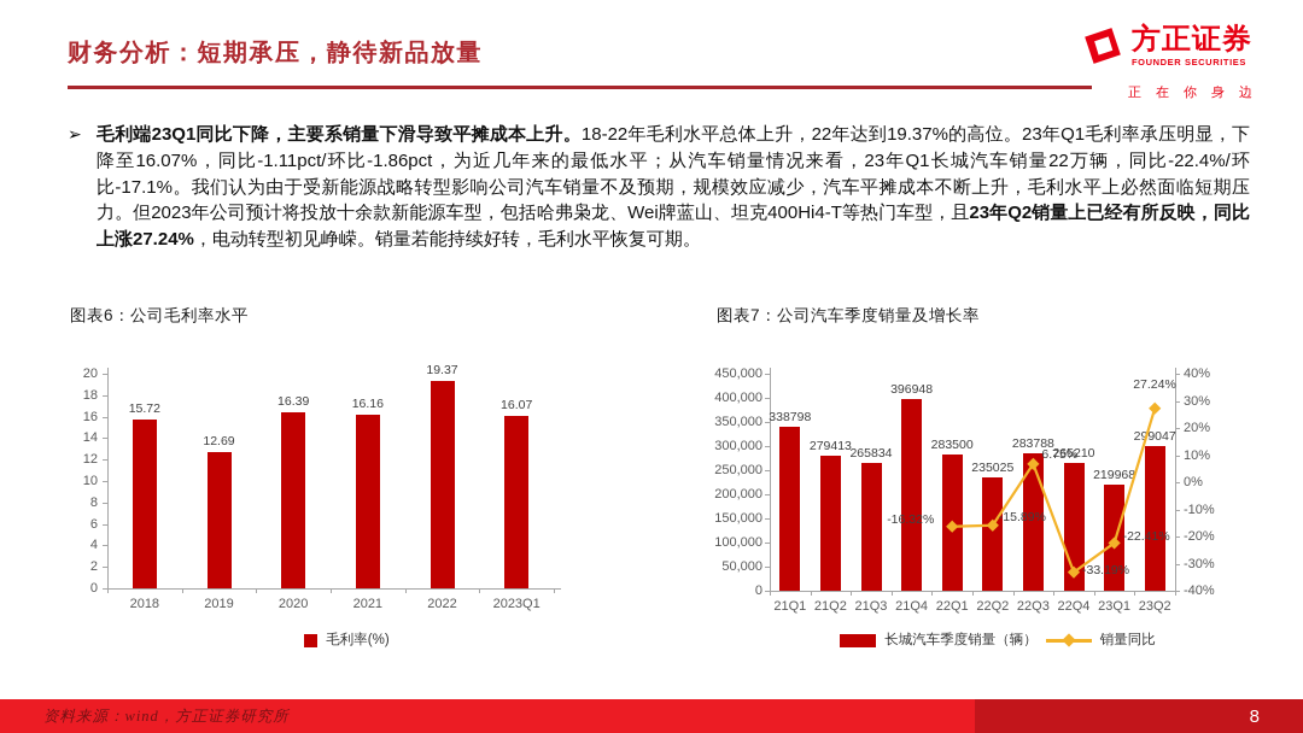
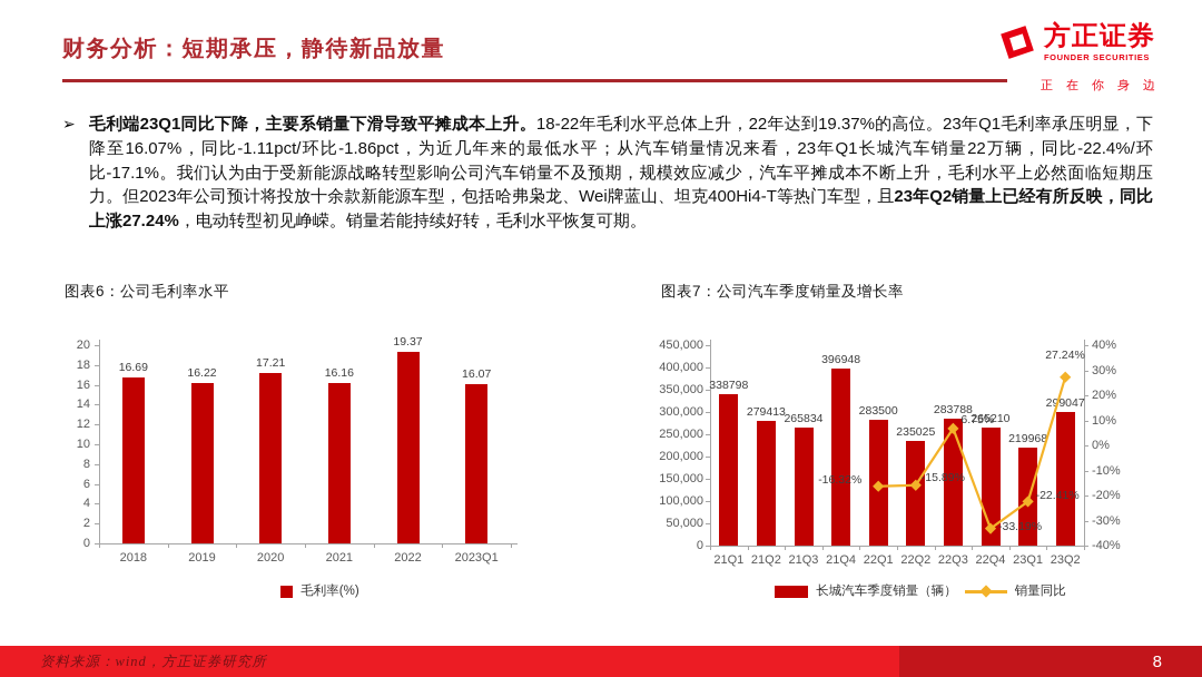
图表6：公司毛利率水平/2018: 15.72 -> 16.69
图表6：公司毛利率水平/2019: 12.69 -> 16.22
图表6：公司毛利率水平/2020: 16.39 -> 17.21
